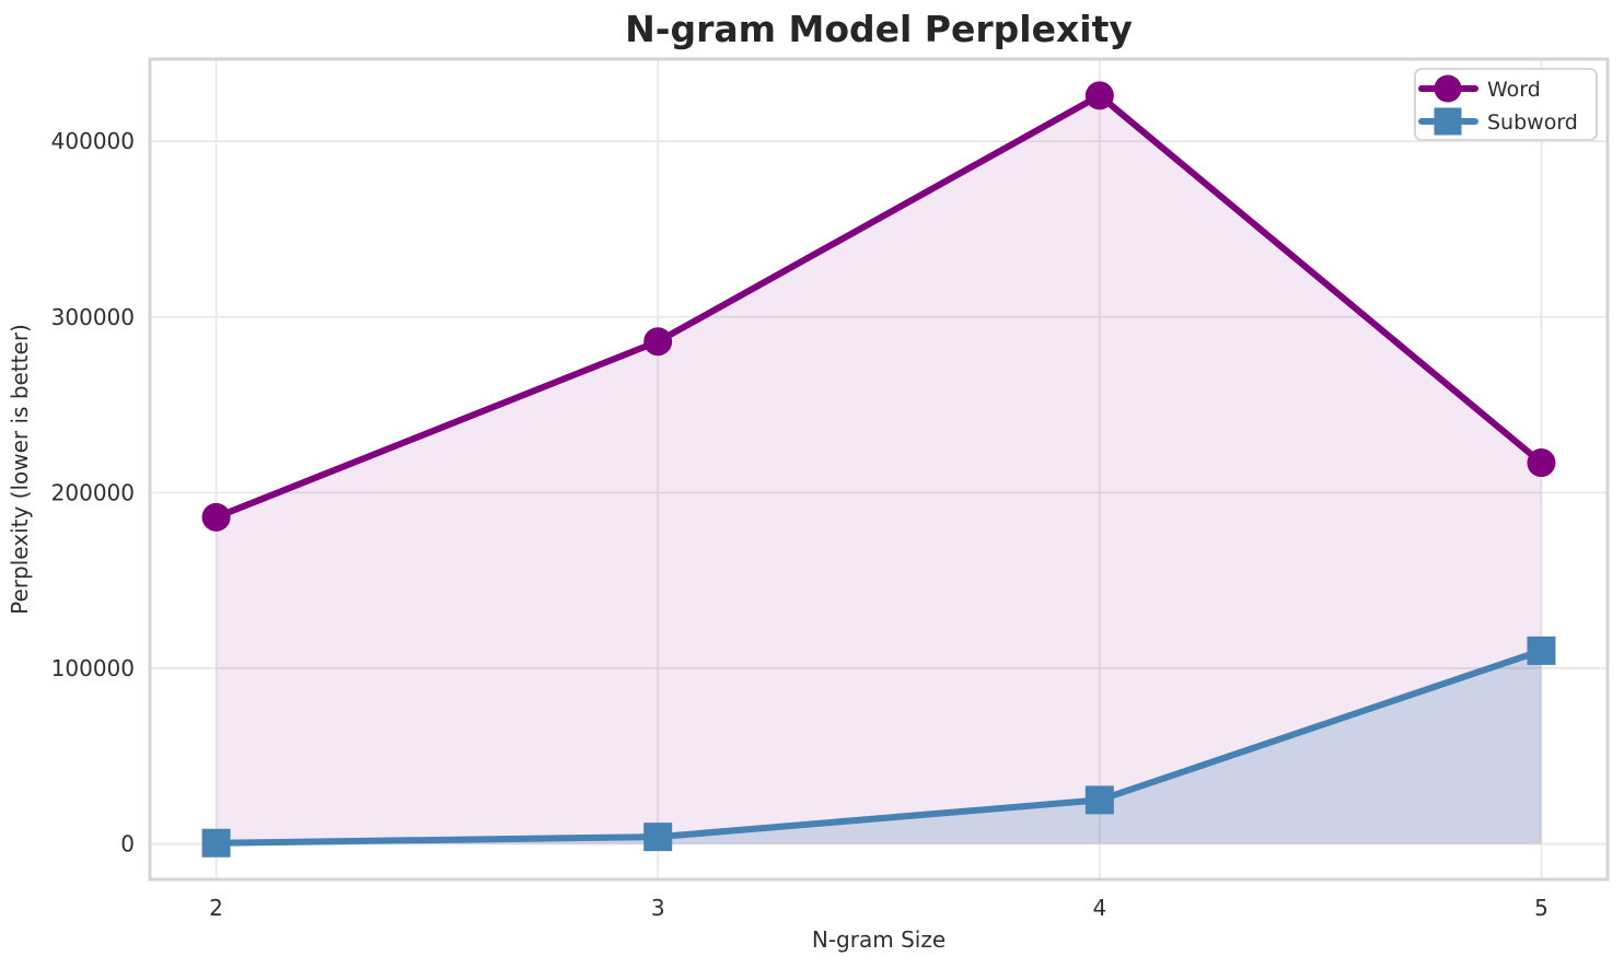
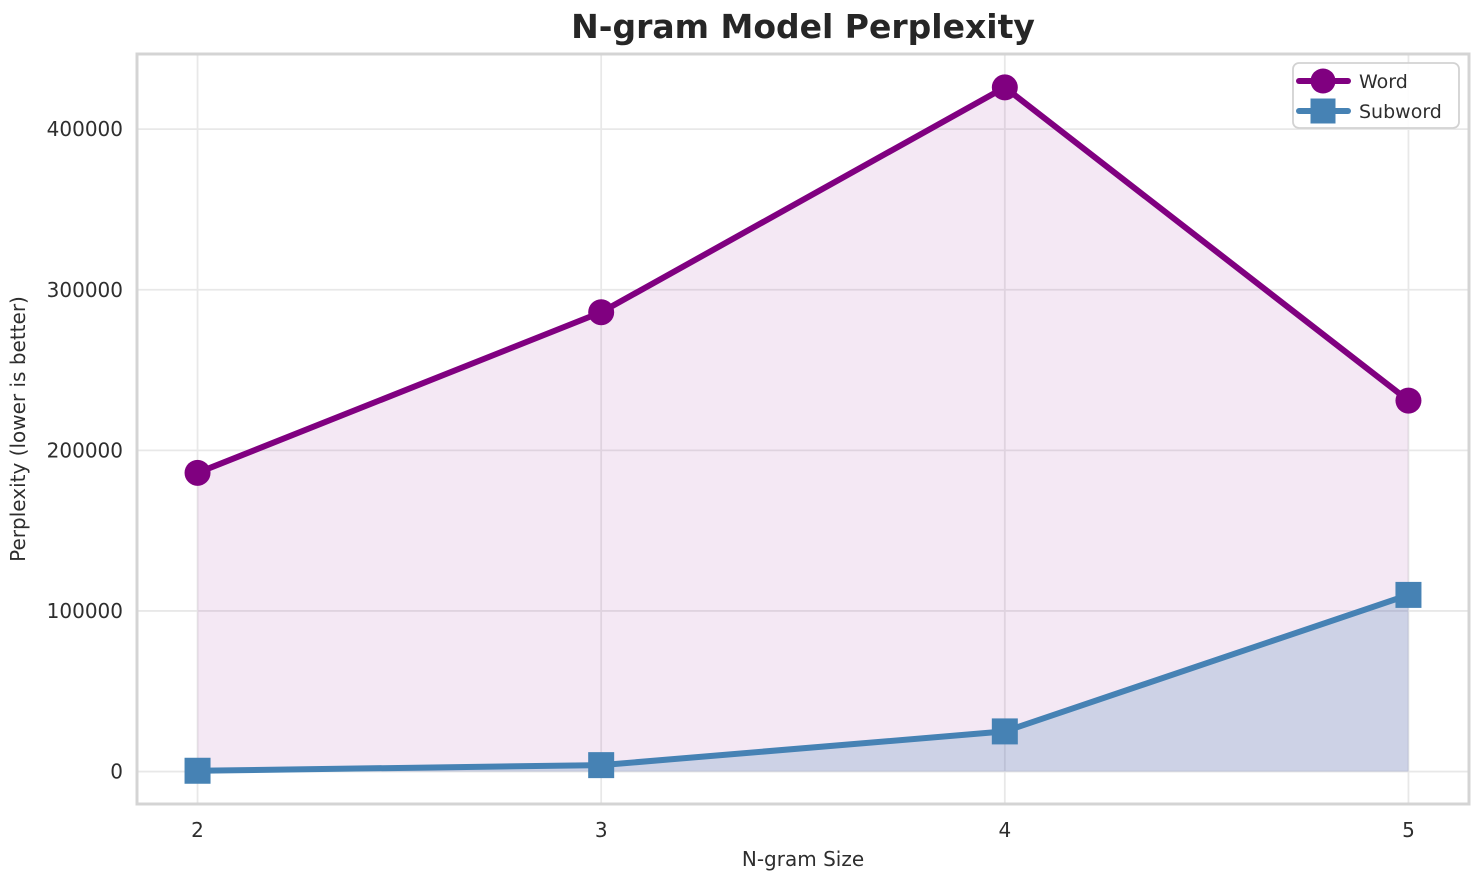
Word/5: 217000 -> 231000
